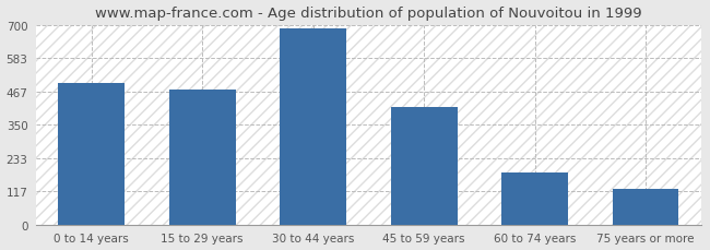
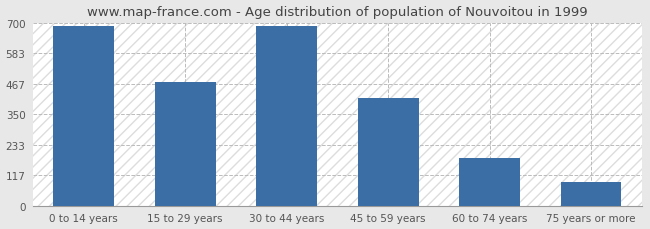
0 to 14 years: 495 -> 690
75 years or more: 125 -> 93
